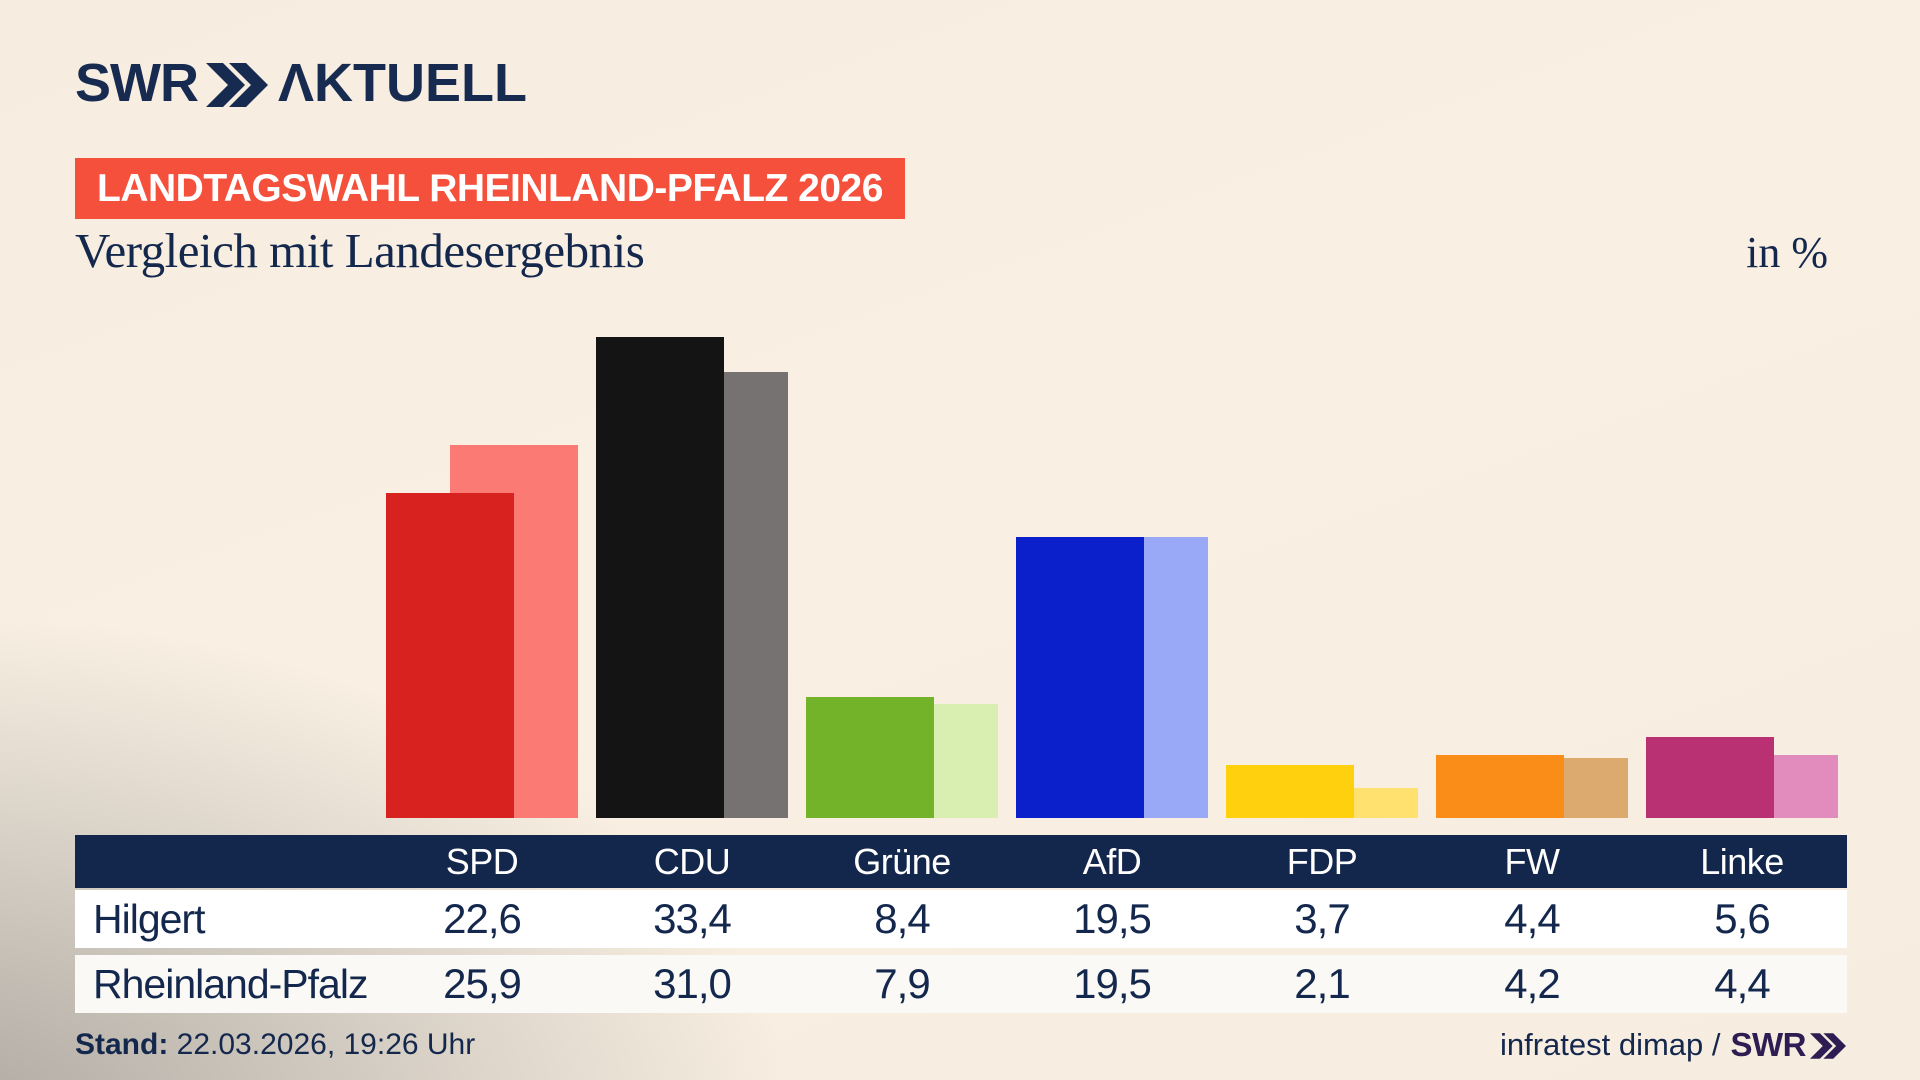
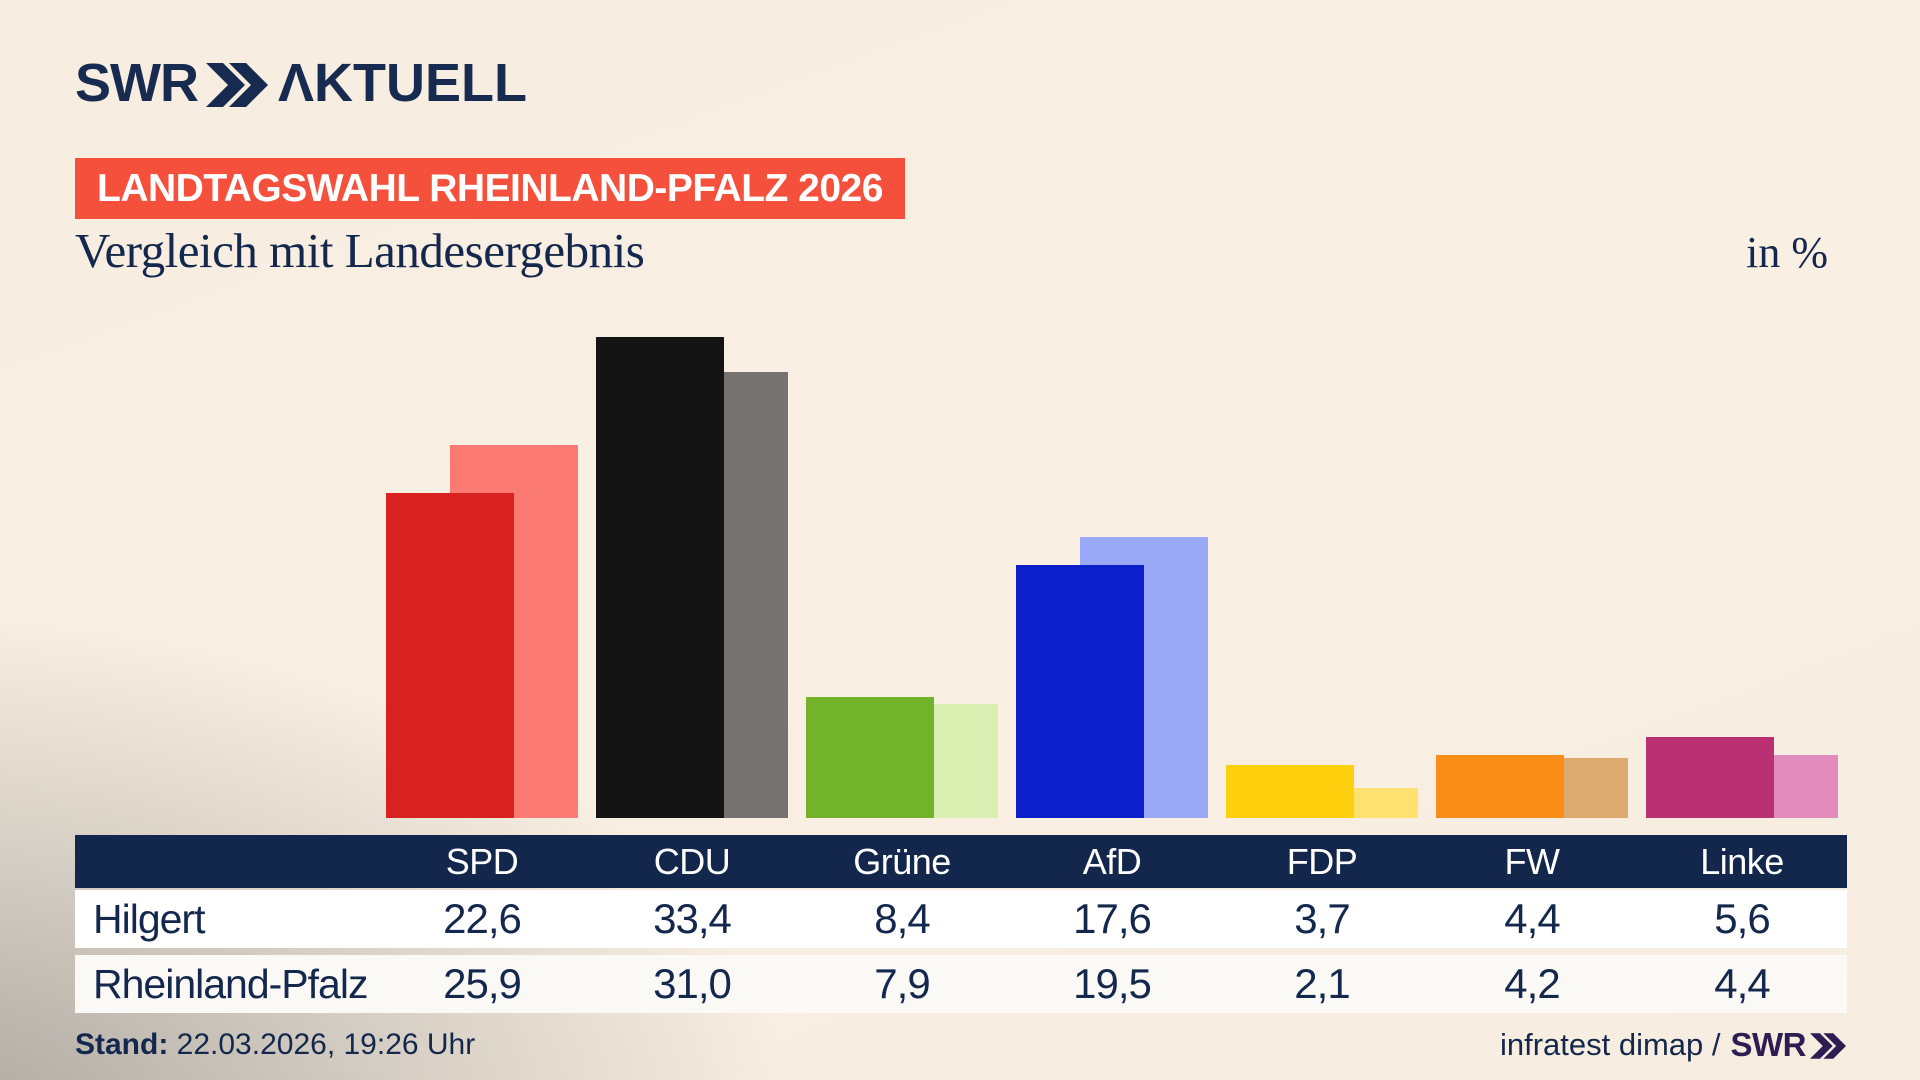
Hilgert/AfD: 19,5 -> 17,6
